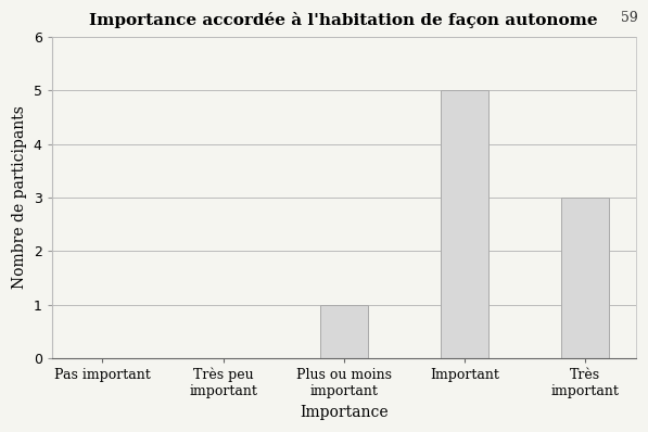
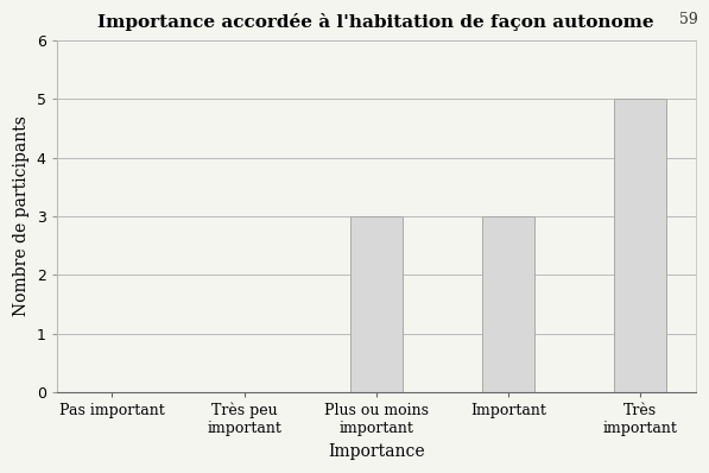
Plus ou moins important: 1 -> 3
Important: 5 -> 3
Très important: 3 -> 5
